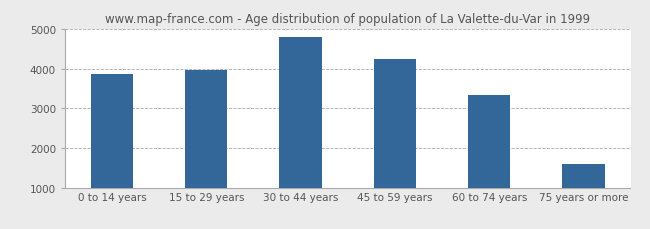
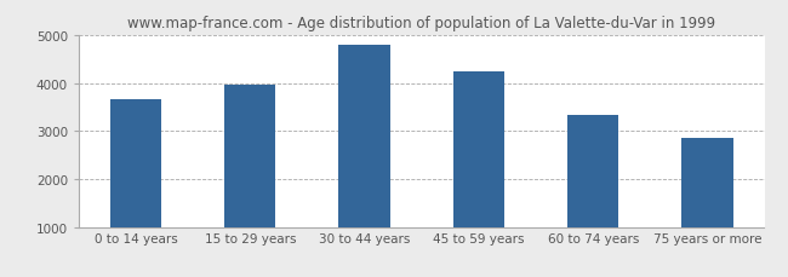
0 to 14 years: 3880 -> 3650
75 years or more: 1600 -> 2850
